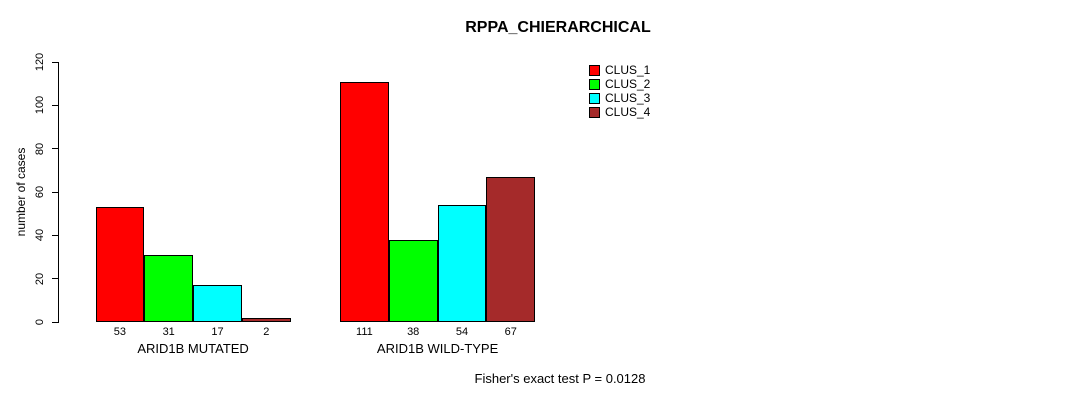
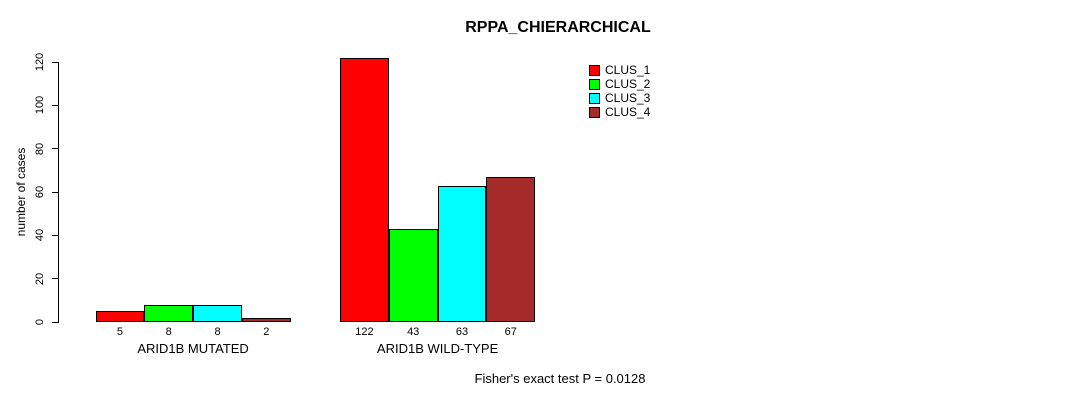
CLUS_1/ARID1B MUTATED: 53 -> 5
CLUS_2/ARID1B MUTATED: 31 -> 8
CLUS_3/ARID1B MUTATED: 17 -> 8
CLUS_1/ARID1B WILD-TYPE: 111 -> 122
CLUS_2/ARID1B WILD-TYPE: 38 -> 43
CLUS_3/ARID1B WILD-TYPE: 54 -> 63
